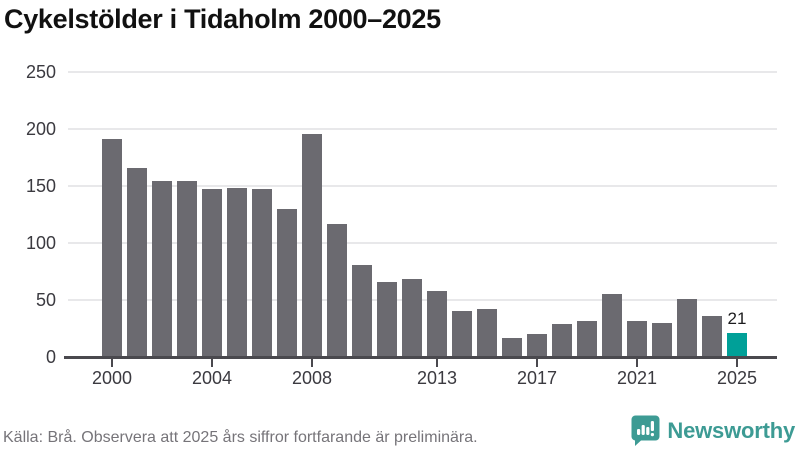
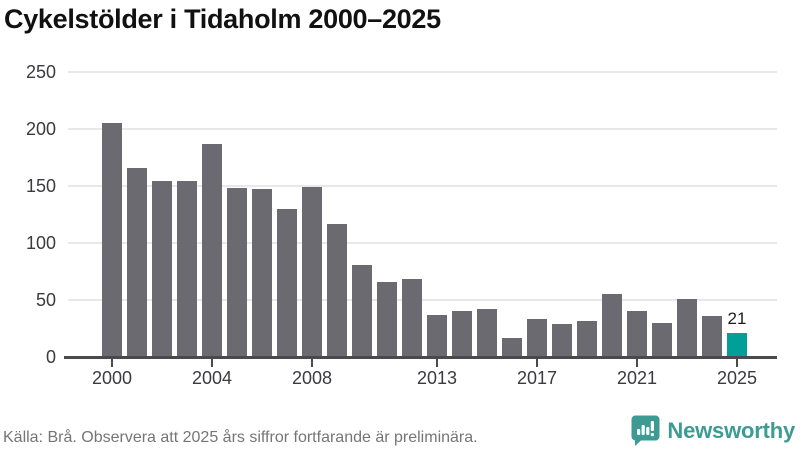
2000: 191 -> 205
2004: 147 -> 187
2008: 196 -> 149
2013: 58 -> 37
2017: 20 -> 33
2021: 32 -> 40
